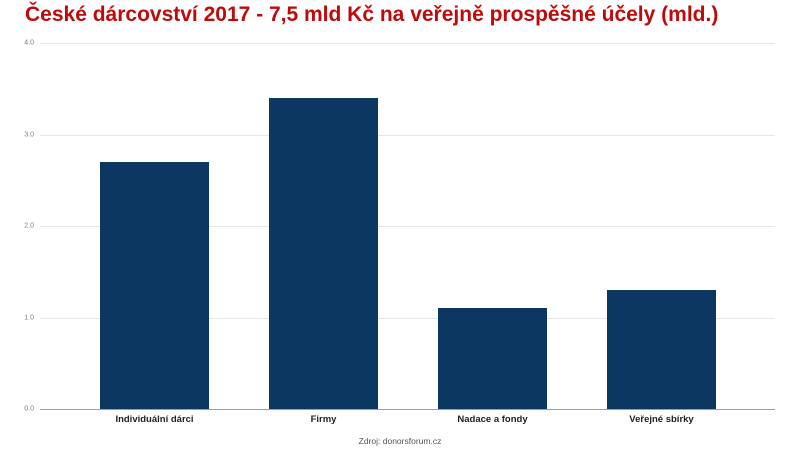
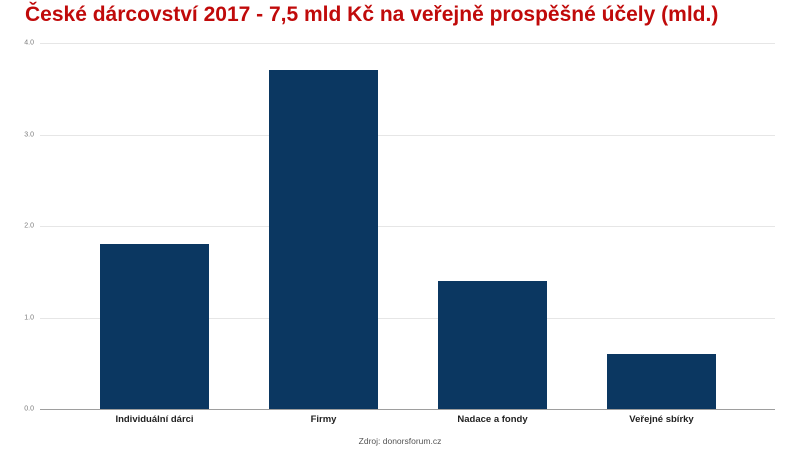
Individuální dárci: 2.7 -> 1.8
Firmy: 3.4 -> 3.7
Nadace a fondy: 1.1 -> 1.4
Veřejné sbírky: 1.3 -> 0.6
